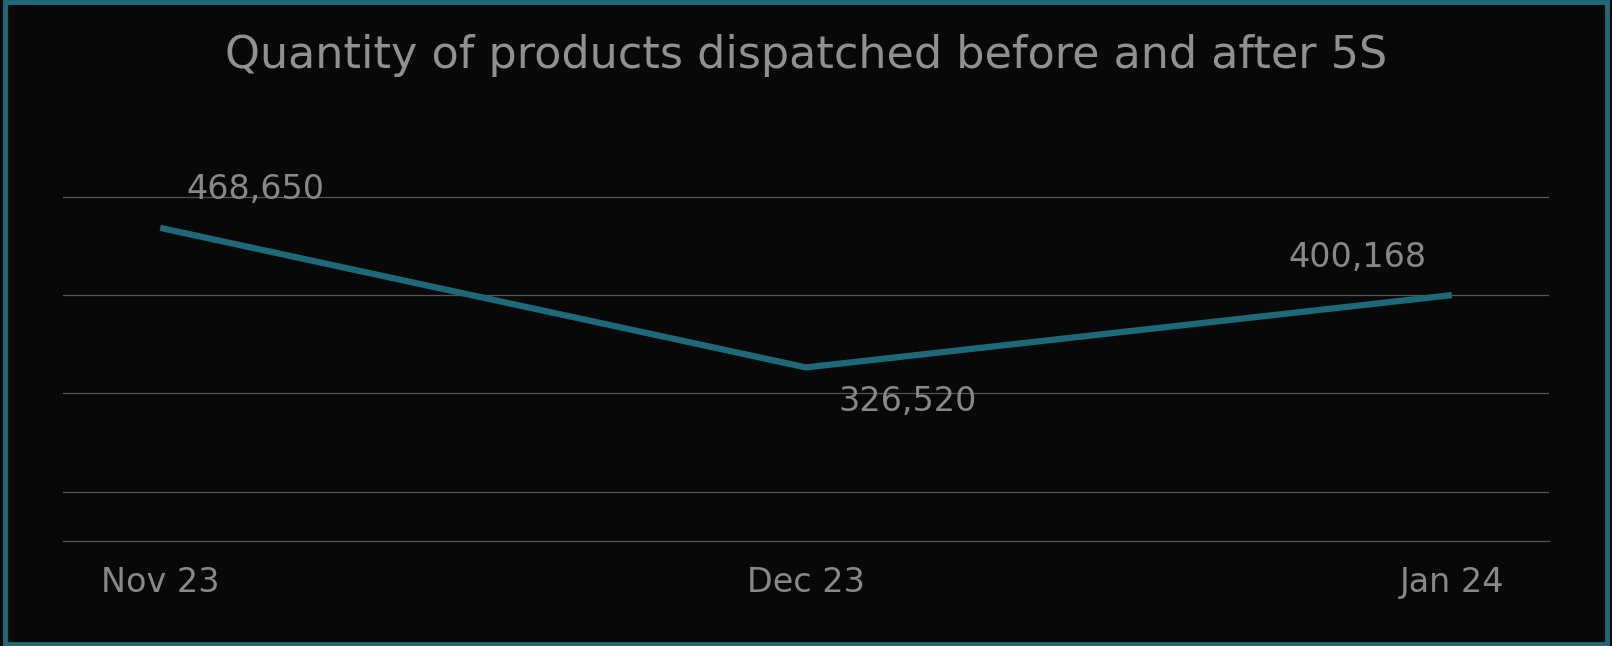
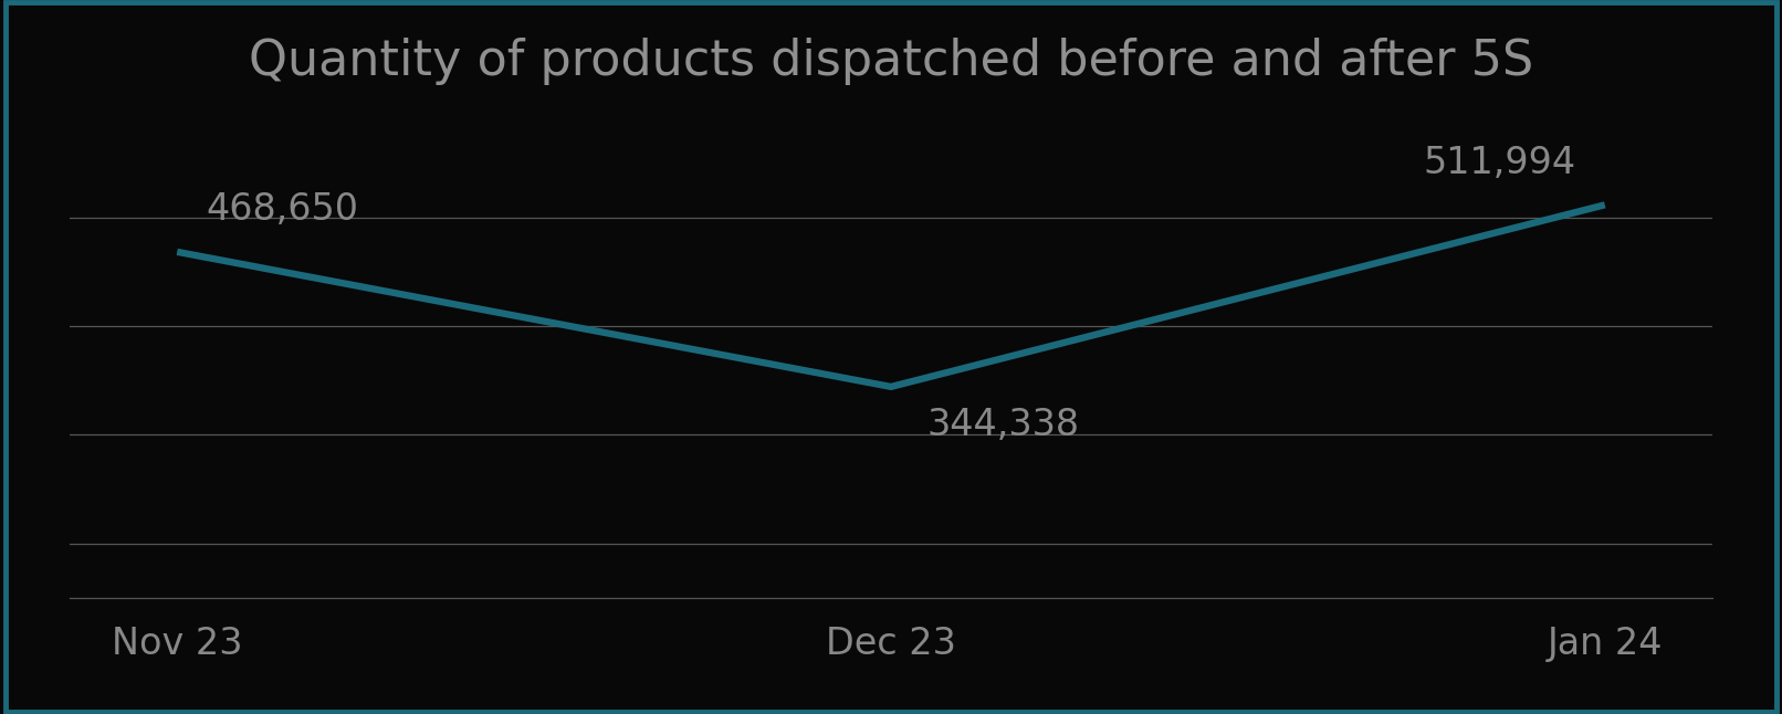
Dec 23: 326,520 -> 344,338
Jan 24: 400,168 -> 511,994
